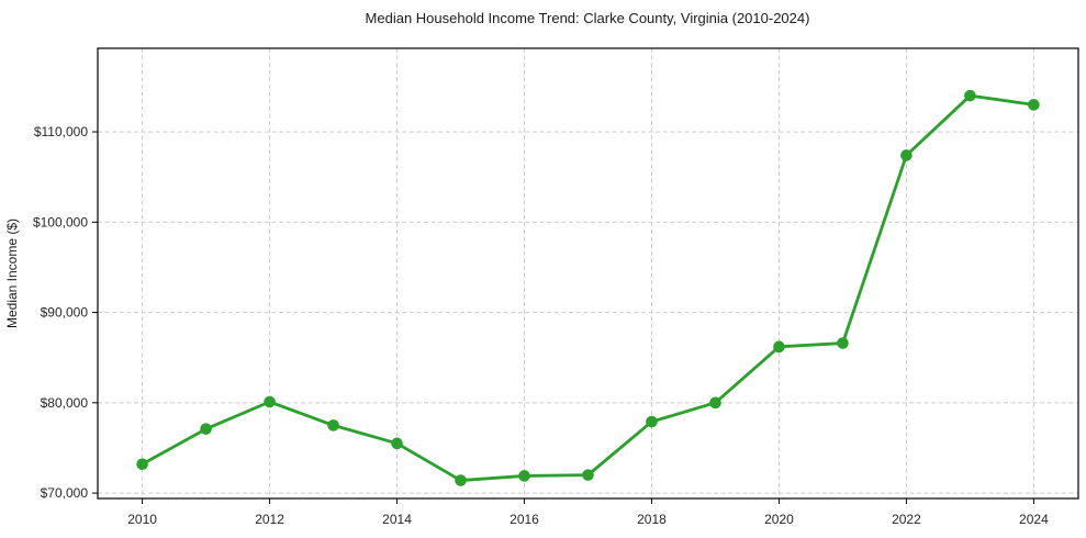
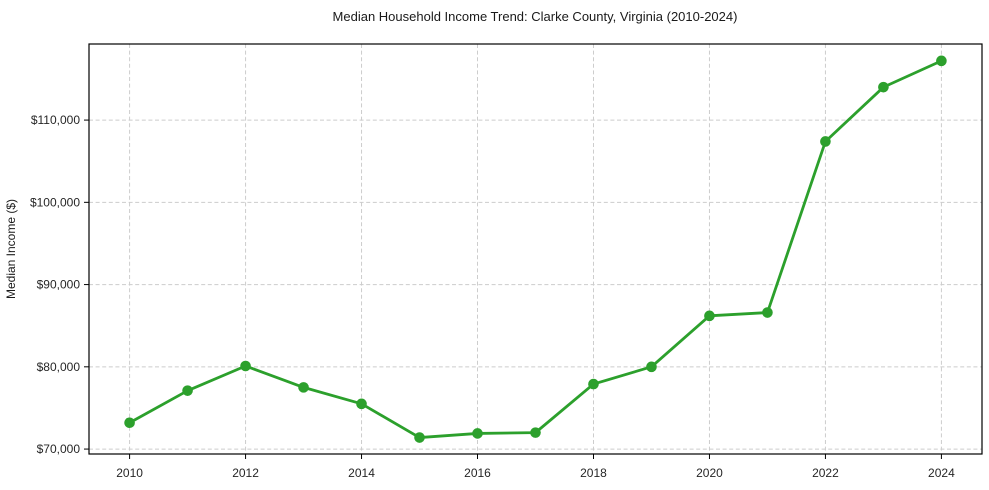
2024: $113000 -> $117000
